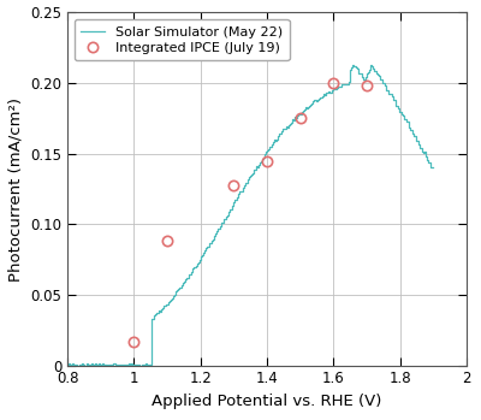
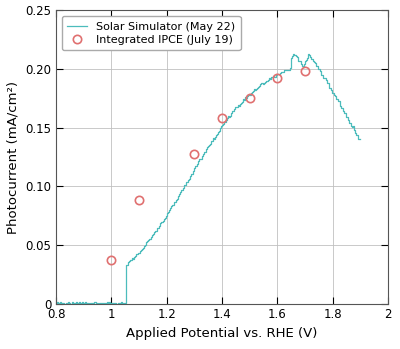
Integrated IPCE (July 19)/1: 0.017 -> 0.037
Integrated IPCE (July 19)/1.4: 0.145 -> 0.158
Integrated IPCE (July 19)/1.6: 0.200 -> 0.192
